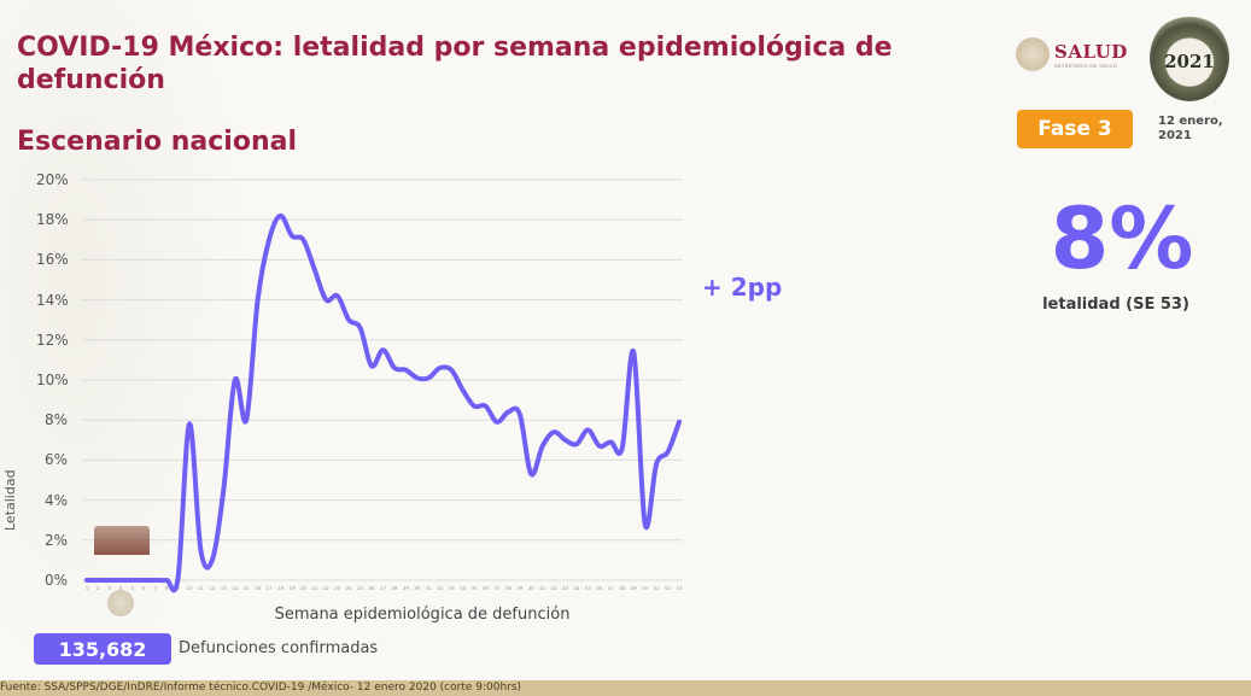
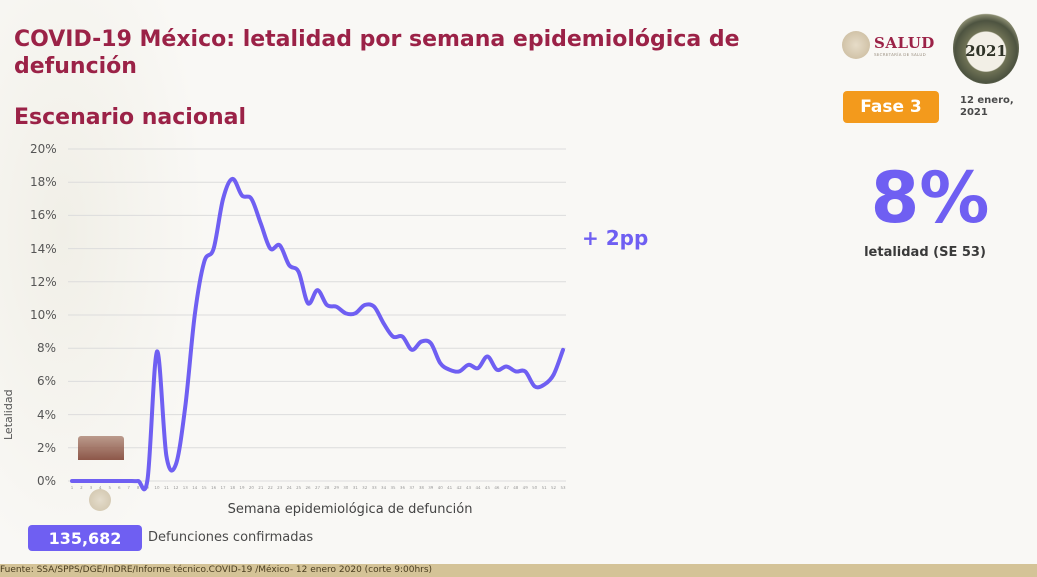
15: 8.0% -> 13.2%
40: 5.3% -> 7.1%
42: 7.4% -> 6.6%
49: 11.4% -> 6.6%
50: 2.8% -> 5.7%
